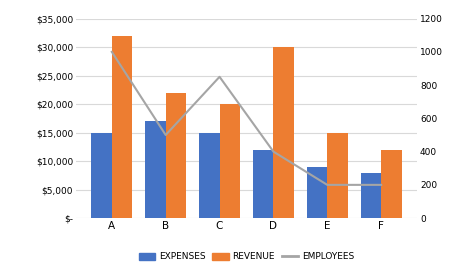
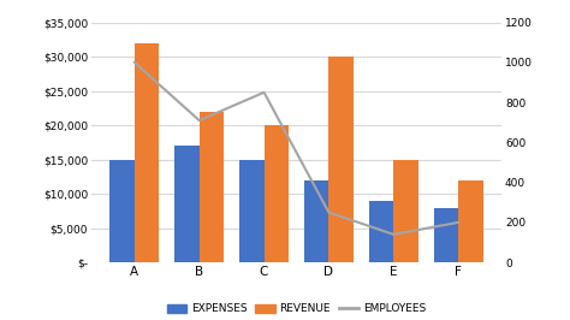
EMPLOYEES/B: 500 -> 710
EMPLOYEES/D: 400 -> 250
EMPLOYEES/E: 200 -> 140
